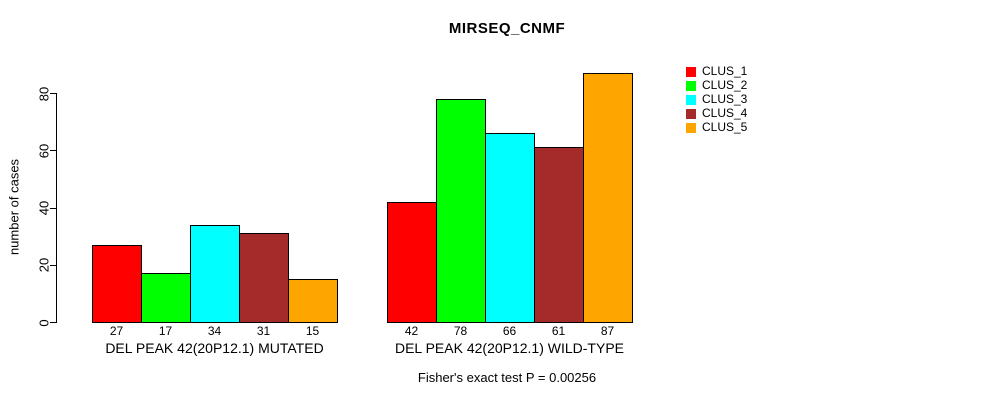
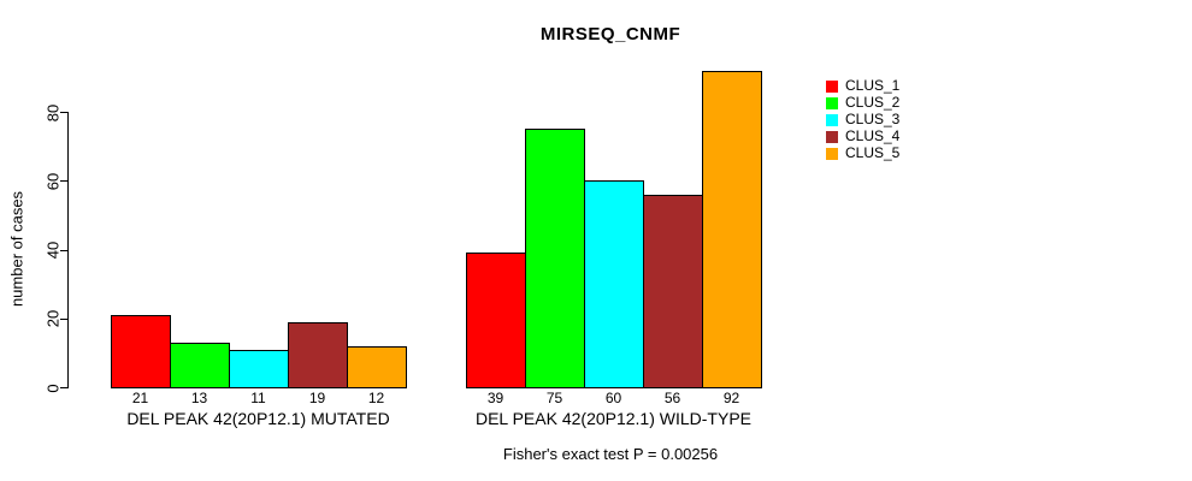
CLUS_1/DEL PEAK 42(20P12.1) MUTATED: 27 -> 21
CLUS_2/DEL PEAK 42(20P12.1) MUTATED: 17 -> 13
CLUS_3/DEL PEAK 42(20P12.1) MUTATED: 34 -> 11
CLUS_4/DEL PEAK 42(20P12.1) MUTATED: 31 -> 19
CLUS_5/DEL PEAK 42(20P12.1) MUTATED: 15 -> 12
CLUS_1/DEL PEAK 42(20P12.1) WILD-TYPE: 42 -> 39
CLUS_2/DEL PEAK 42(20P12.1) WILD-TYPE: 78 -> 75
CLUS_3/DEL PEAK 42(20P12.1) WILD-TYPE: 66 -> 60
CLUS_4/DEL PEAK 42(20P12.1) WILD-TYPE: 61 -> 56
CLUS_5/DEL PEAK 42(20P12.1) WILD-TYPE: 87 -> 92
